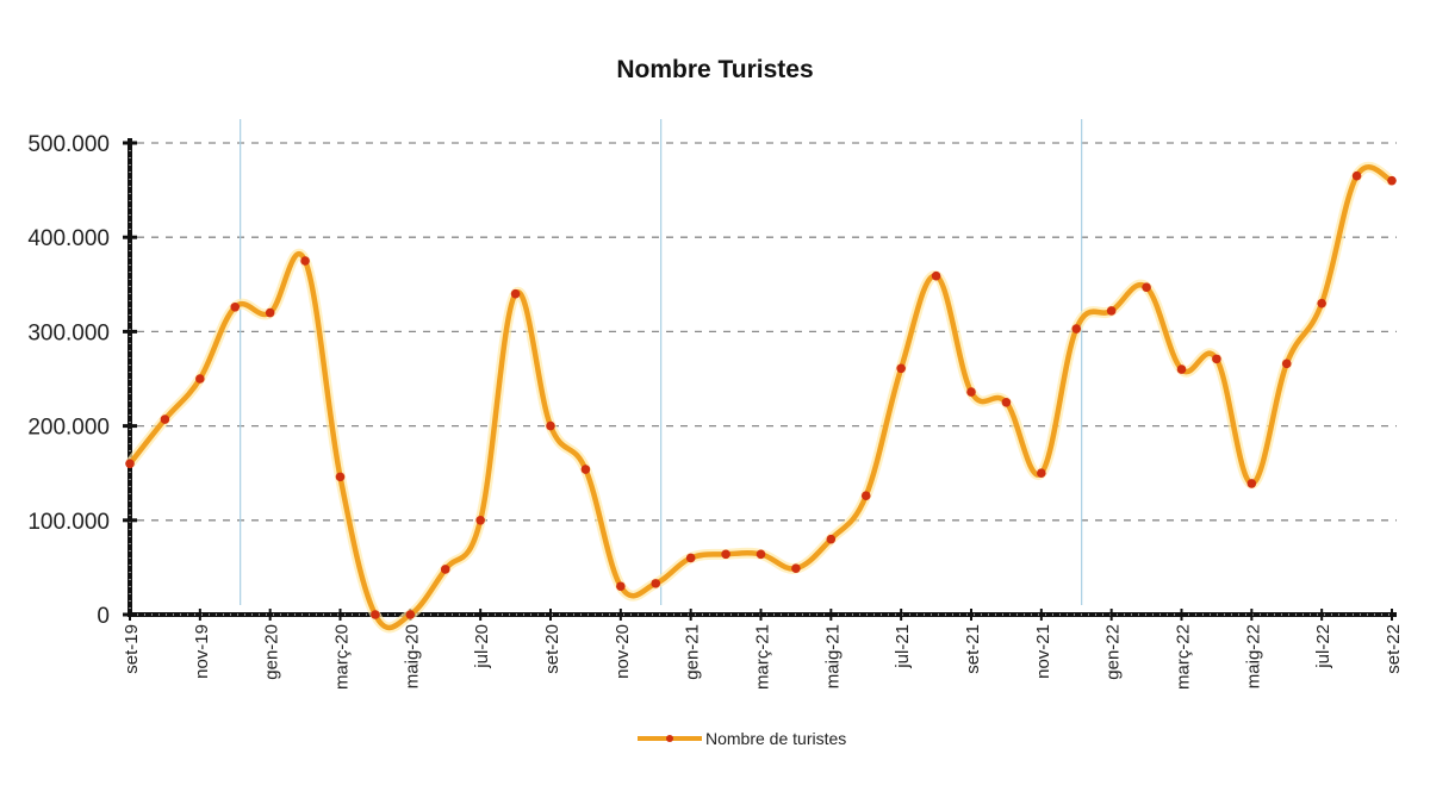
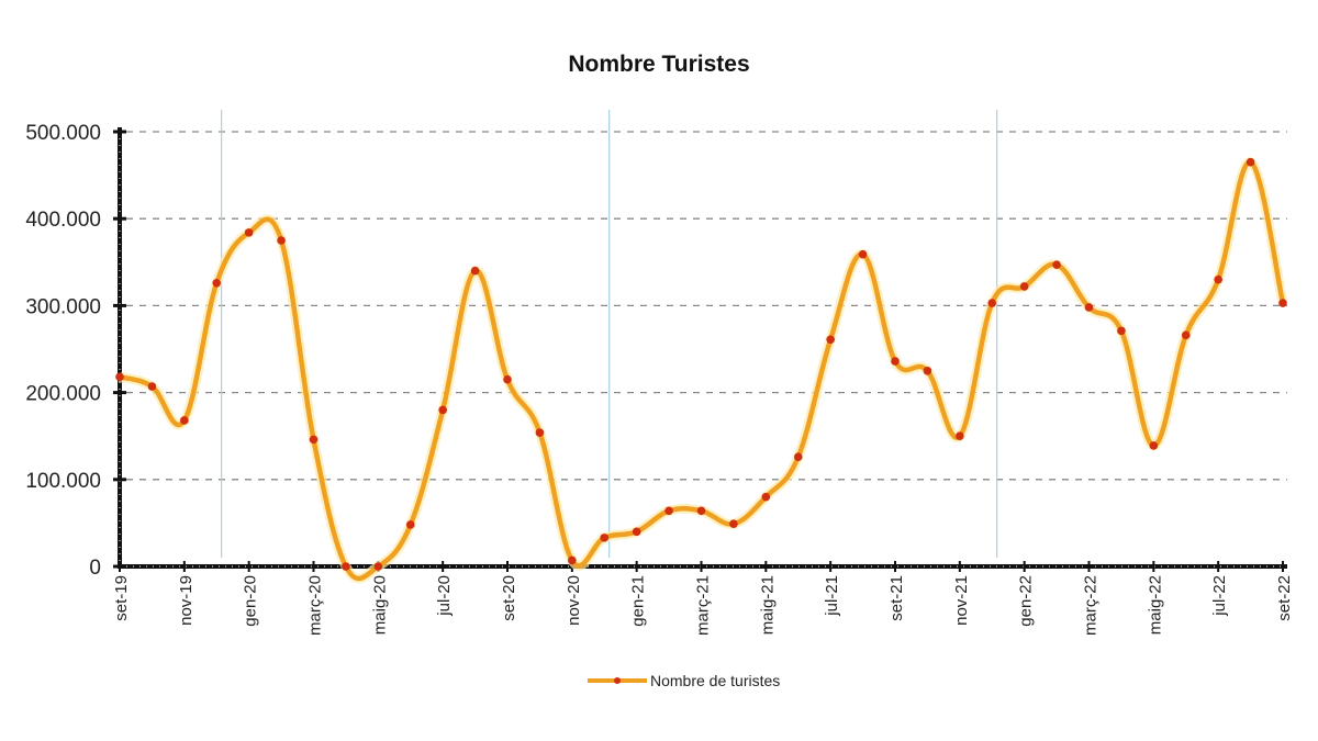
set-19: 160000 -> 220000
nov-19: 250000 -> 170000
gen-20: 320000 -> 380000
jul-20: 100000 -> 180000
set-20: 200000 -> 220000
nov-20: 30000 -> 10000
gen-21: 60000 -> 40000
març-22: 260000 -> 300000
set-22: 460000 -> 300000
